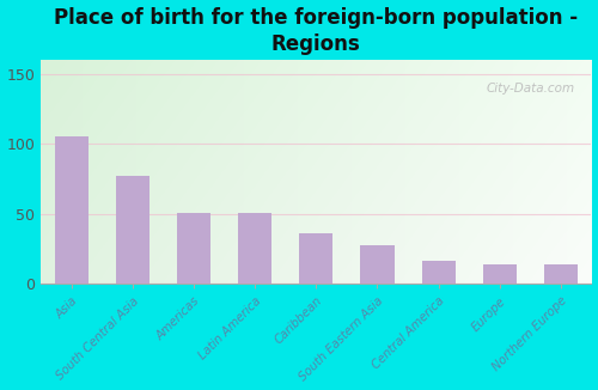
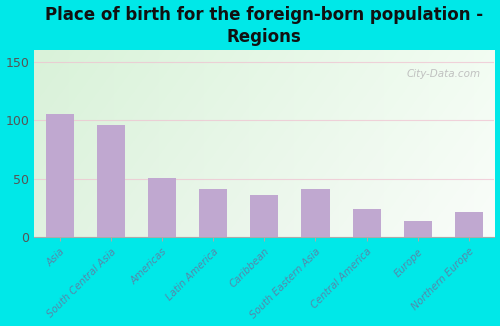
South Central Asia: 77 -> 96
Latin America: 51 -> 41
South Eastern Asia: 28 -> 41
Central America: 17 -> 24
Northern Europe: 14 -> 22
